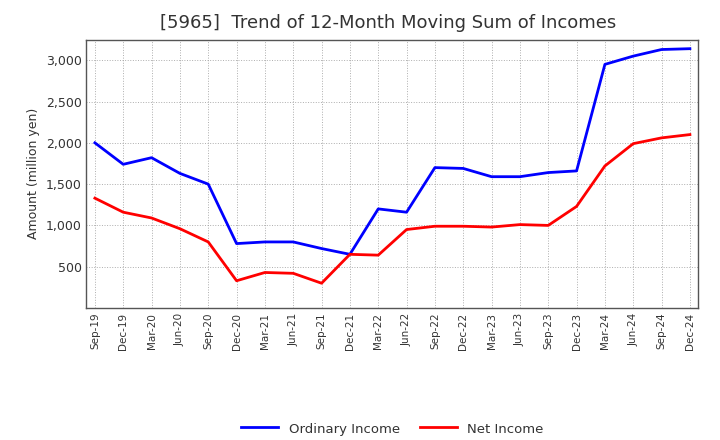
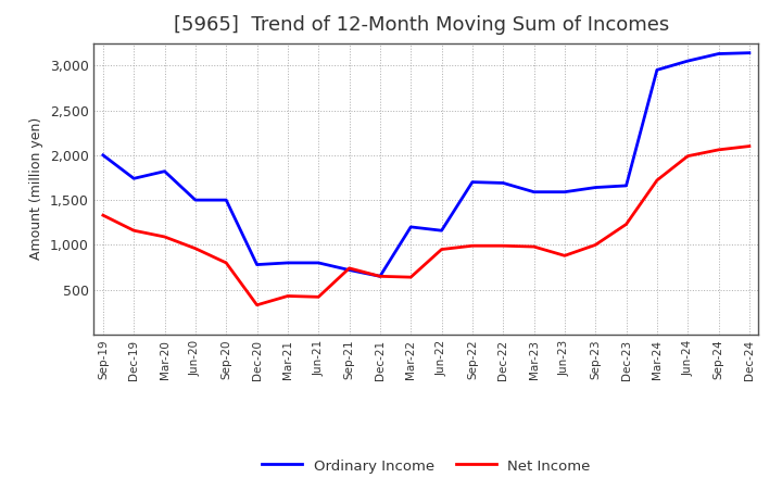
Ordinary Income/Jun-20: 1,630 -> 1,500
Net Income/Sep-21: 300 -> 740
Net Income/Jun-23: 1,010 -> 880
